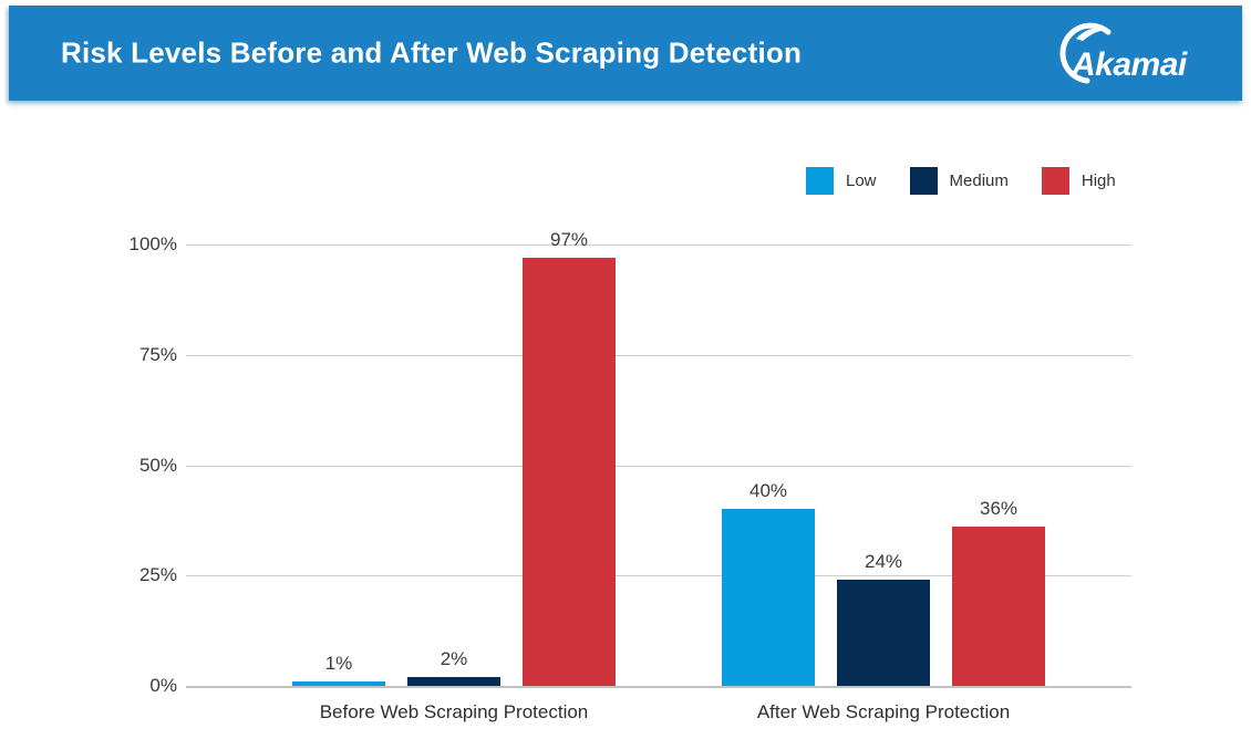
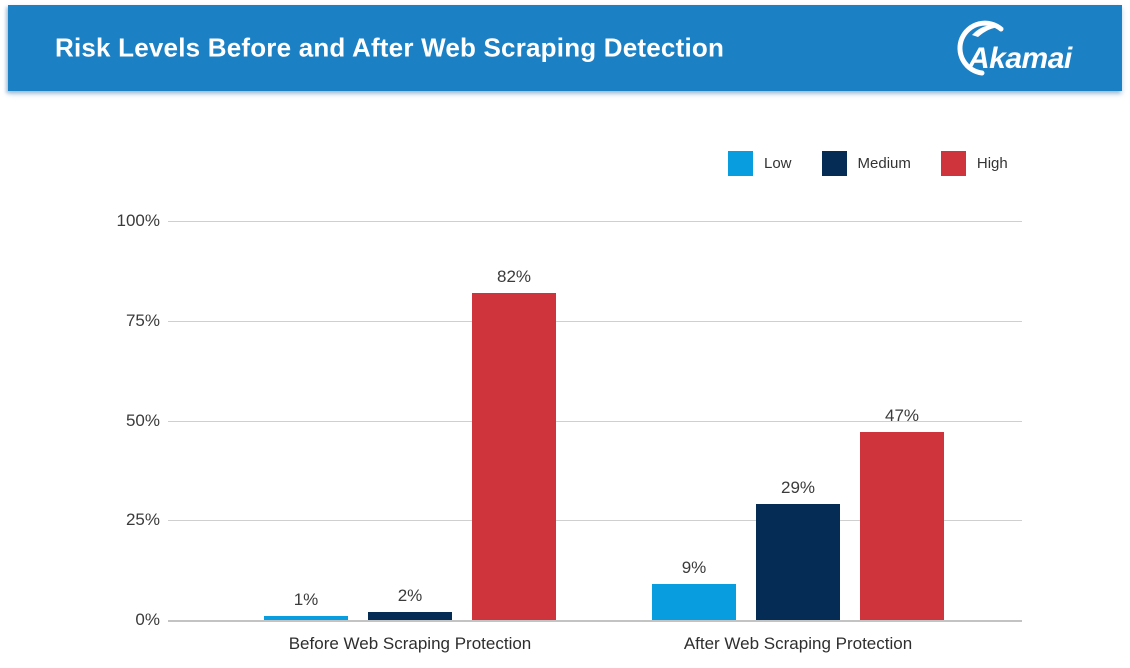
High/Before Web Scraping Protection: 97% -> 82%
Low/After Web Scraping Protection: 40% -> 9%
Medium/After Web Scraping Protection: 24% -> 29%
High/After Web Scraping Protection: 36% -> 47%
